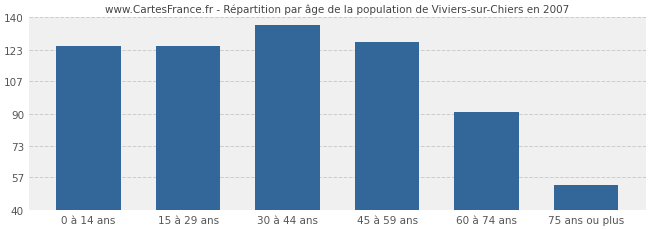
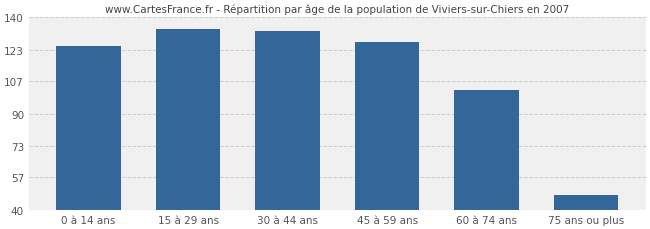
15 à 29 ans: 125 -> 134
30 à 44 ans: 136 -> 133
60 à 74 ans: 91 -> 102
75 ans ou plus: 53 -> 48
